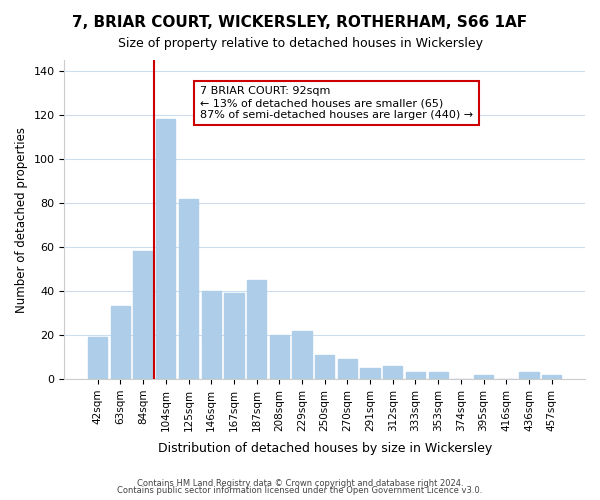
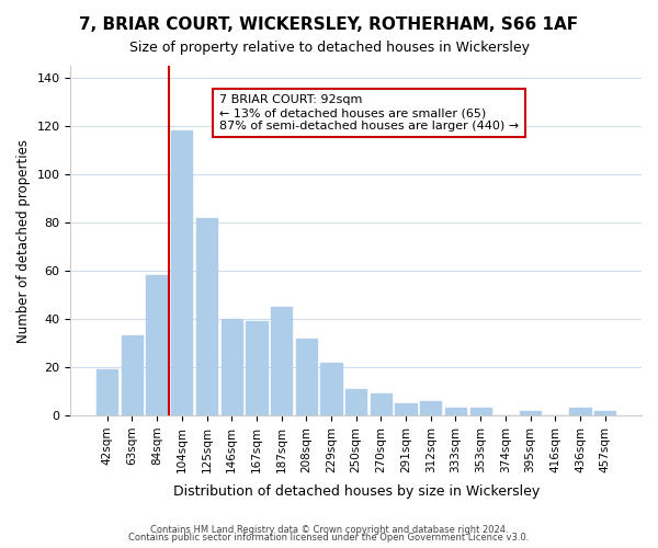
208sqm: 20 -> 32
